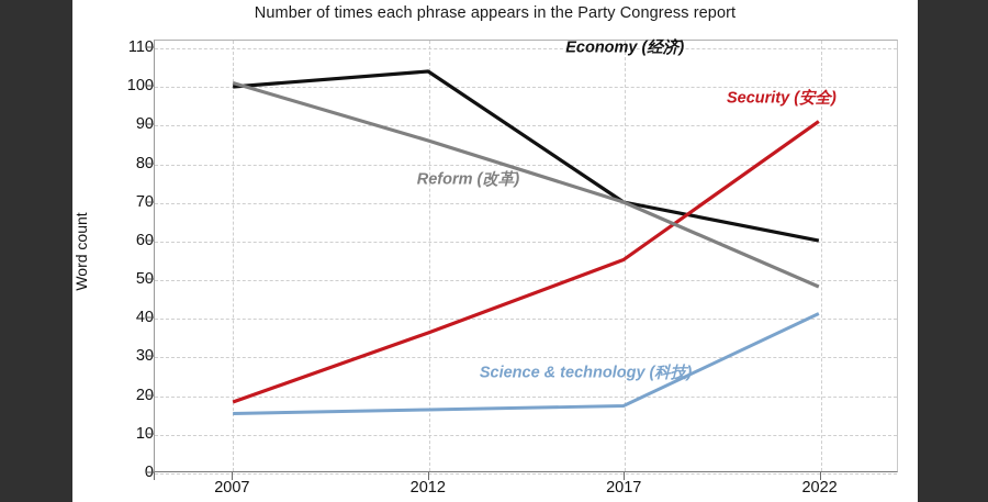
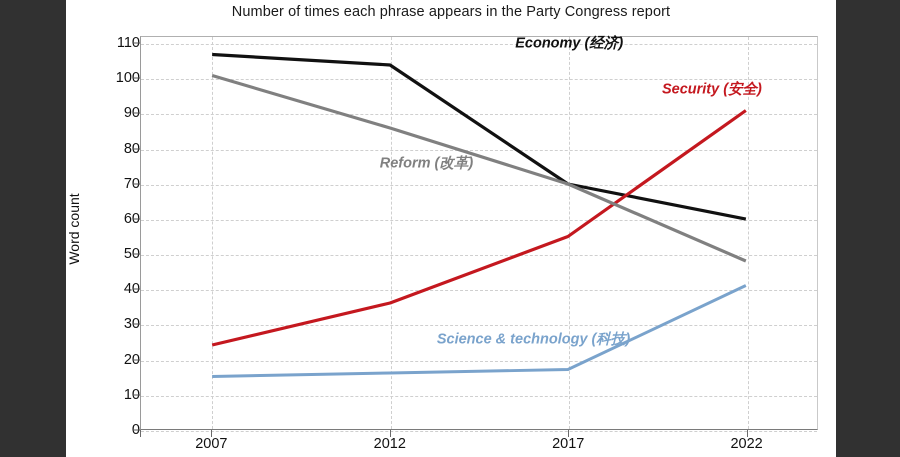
Economy (经济)/2007: 100 -> 107
Security (安全)/2007: 18 -> 24
